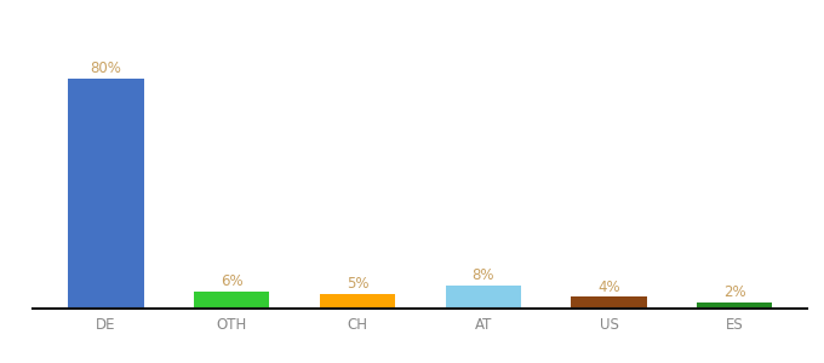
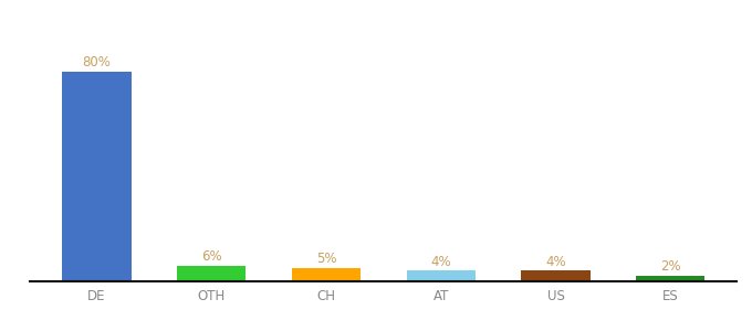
AT: 8% -> 4%
